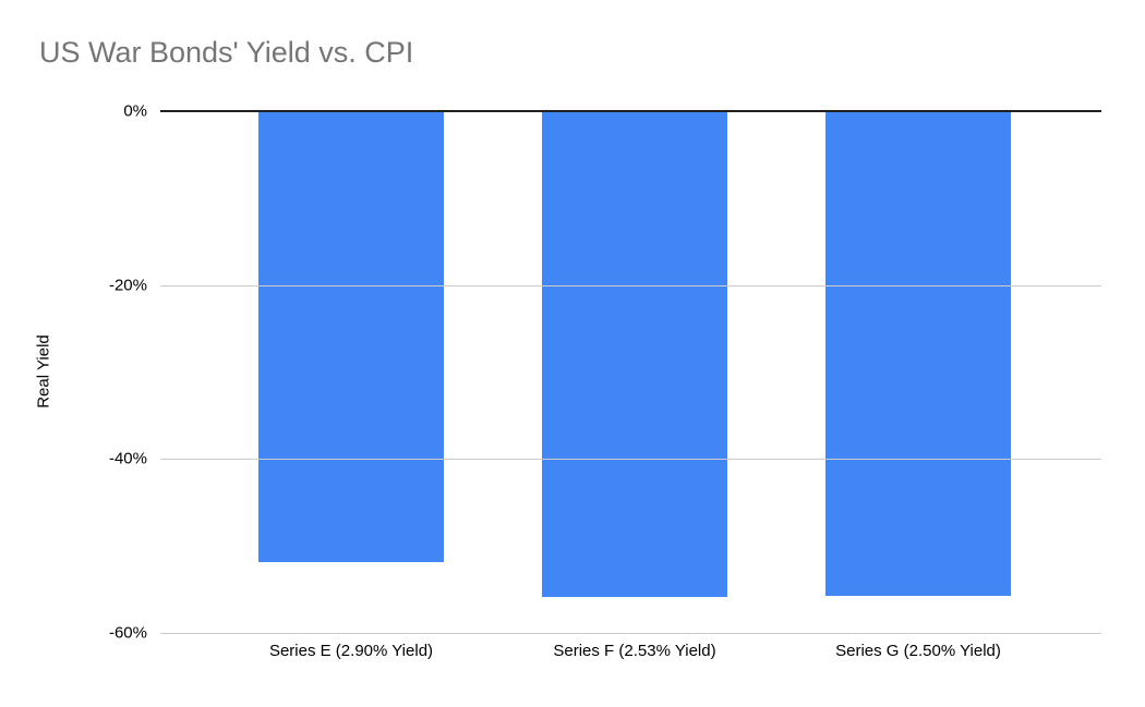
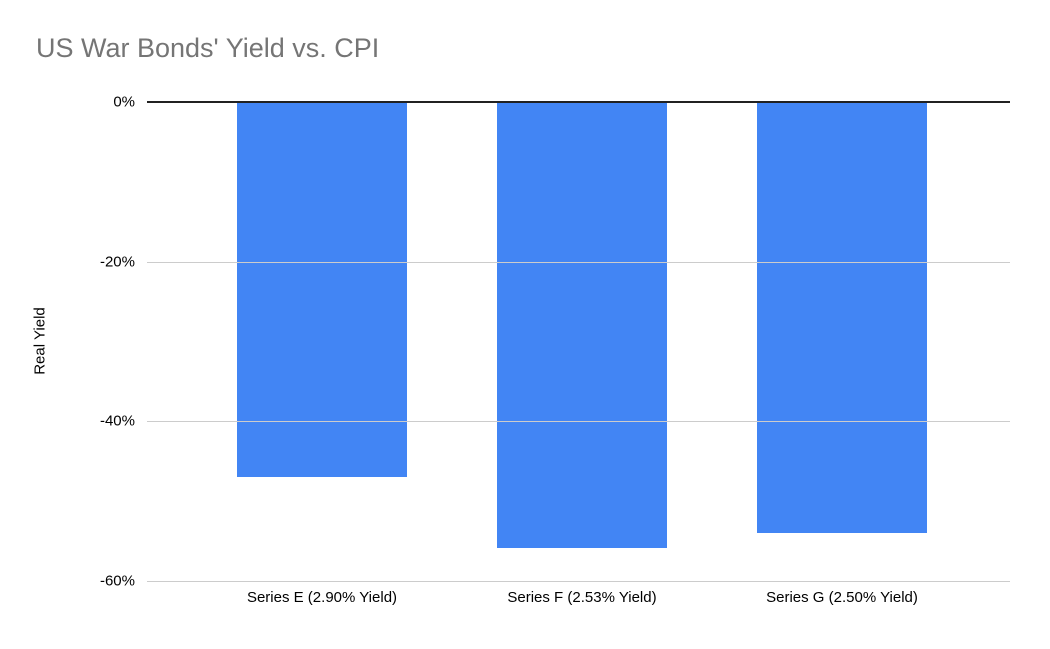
Series E (2.90% Yield): -52% -> -47%
Series G (2.50% Yield): -56% -> -54%
